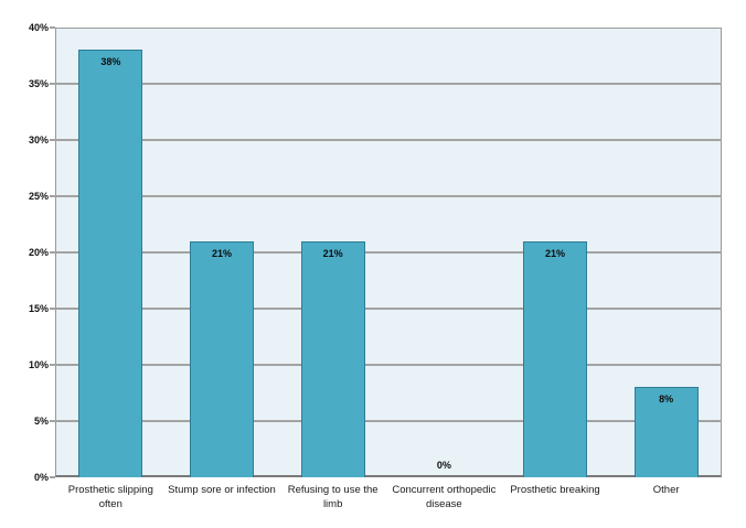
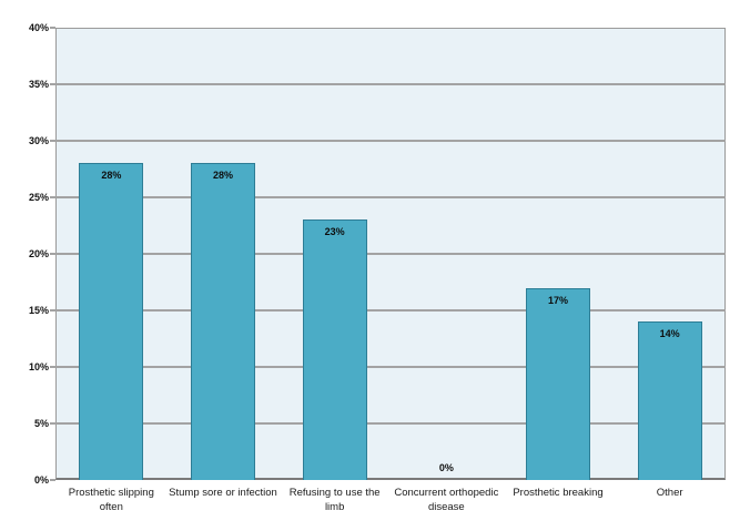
Prosthetic slipping often: 38% -> 28%
Stump sore or infection: 21% -> 28%
Refusing to use the limb: 21% -> 23%
Prosthetic breaking: 21% -> 17%
Other: 8% -> 14%
